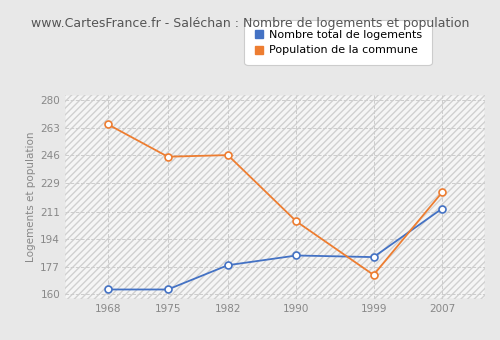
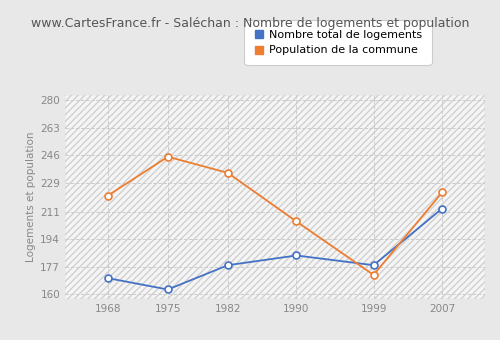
Nombre total de logements/1968: 163 -> 170
Population de la commune/1968: 265 -> 221
Population de la commune/1982: 246 -> 235
Nombre total de logements/1999: 183 -> 178
